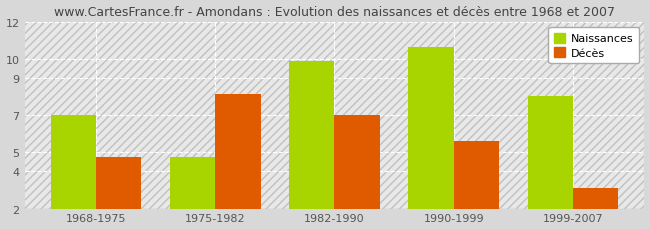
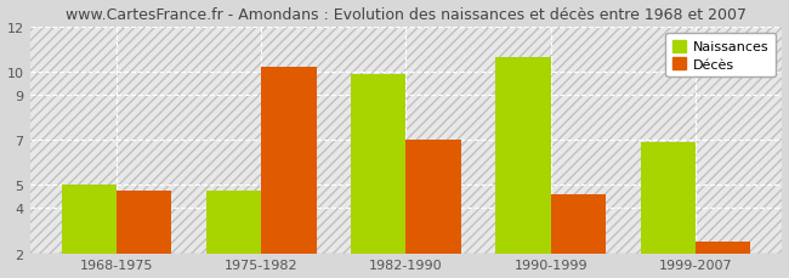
Naissances/1968-1975: 7.0 -> 5.0
Décès/1975-1982: 8.1 -> 10.2
Décès/1990-1999: 5.6 -> 4.6
Naissances/1999-2007: 8.0 -> 6.9
Décès/1999-2007: 3.1 -> 2.5
